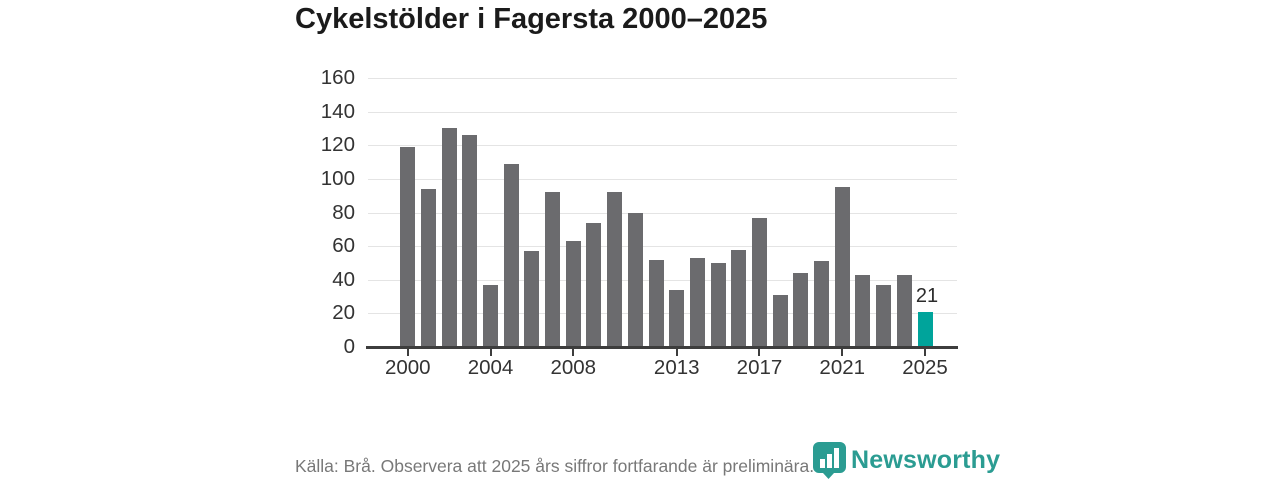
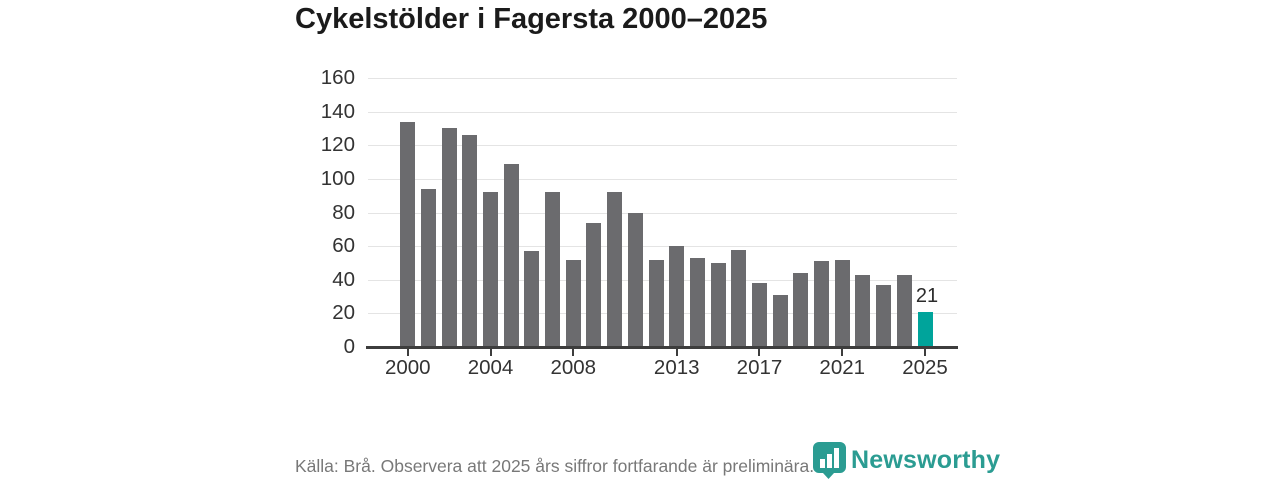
2000: 119 -> 134
2004: 37 -> 92
2008: 63 -> 52
2013: 34 -> 60
2017: 77 -> 38
2021: 95 -> 52
